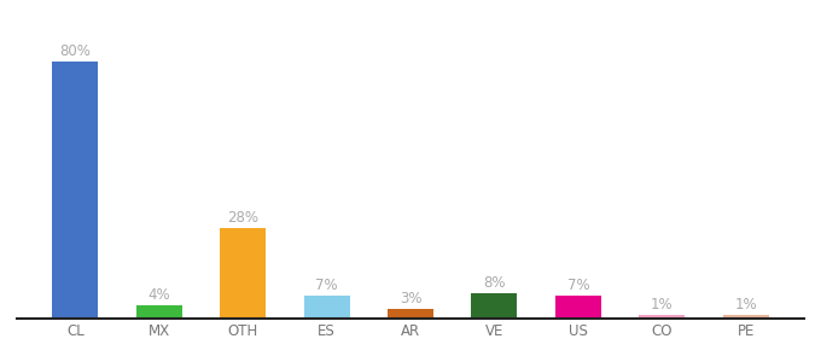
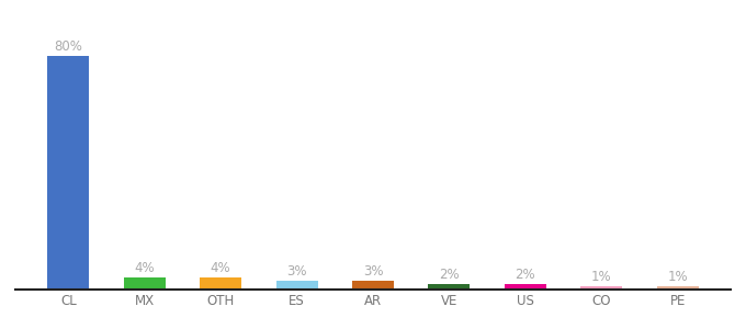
OTH: 28% -> 4%
ES: 7% -> 3%
VE: 8% -> 2%
US: 7% -> 2%
